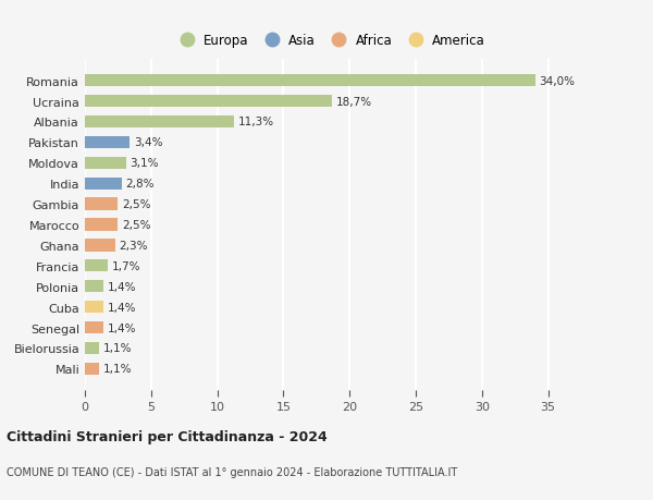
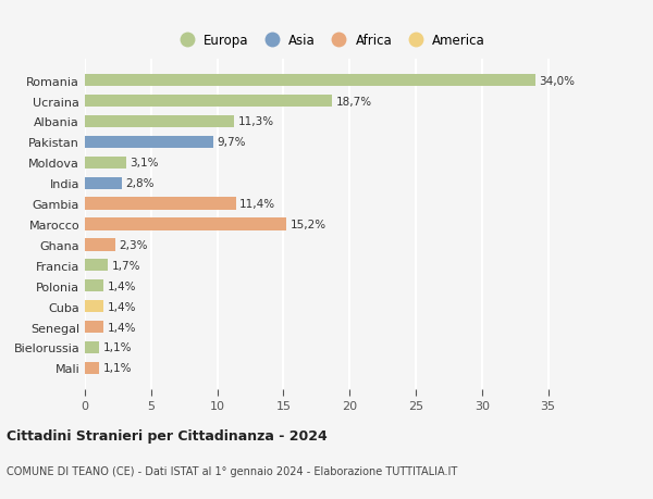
Pakistan: 3,4% -> 9,7%
Gambia: 2,5% -> 11,4%
Marocco: 2,5% -> 15,2%
